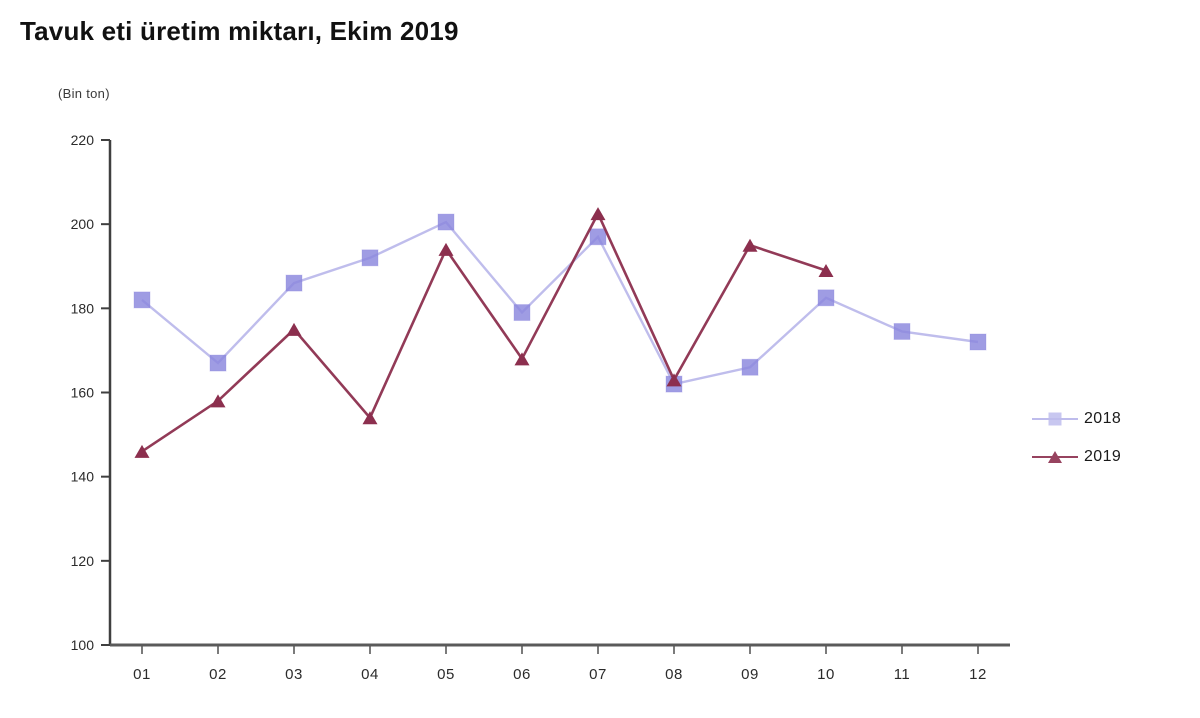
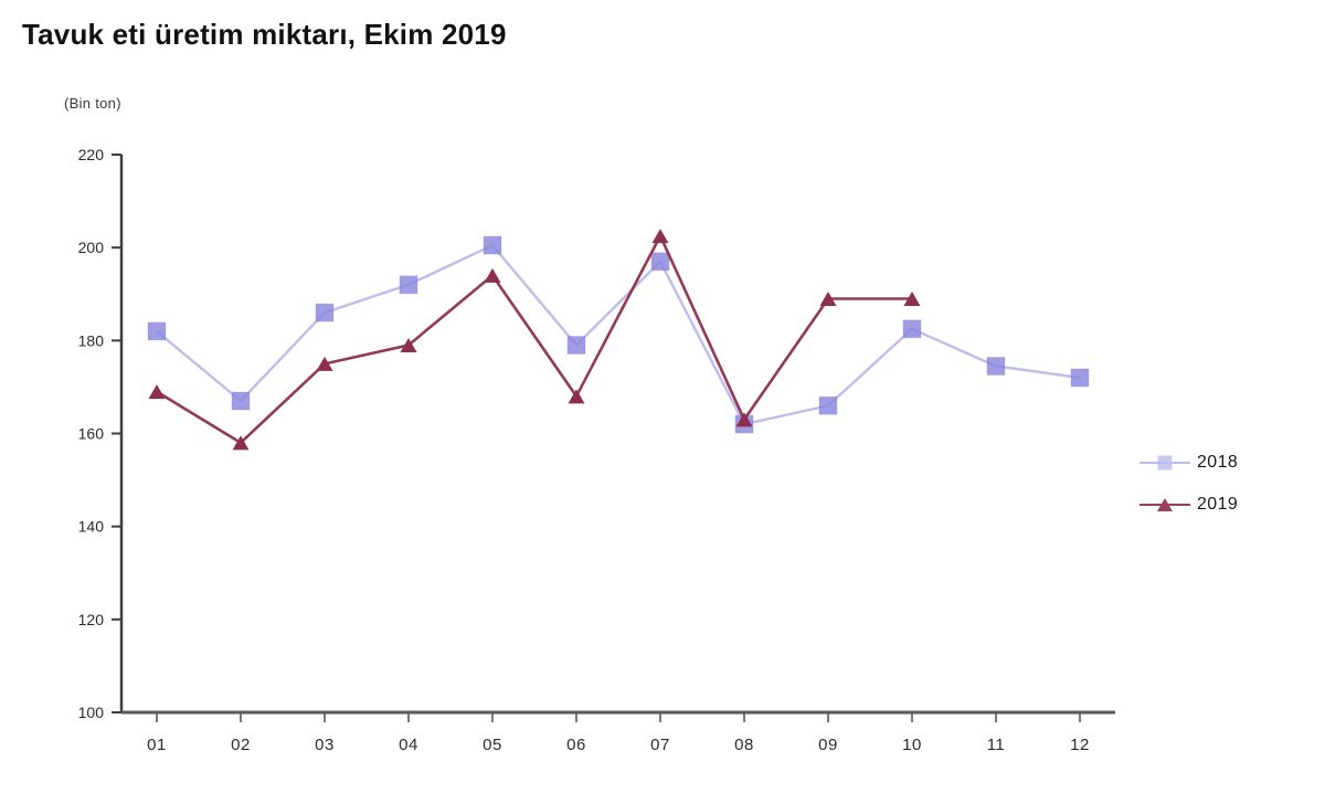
2019/01: 146 -> 169
2019/04: 154 -> 179
2019/09: 195 -> 189
